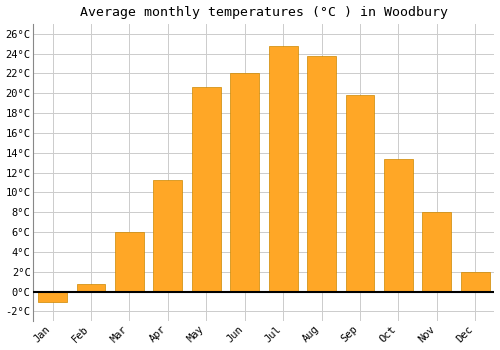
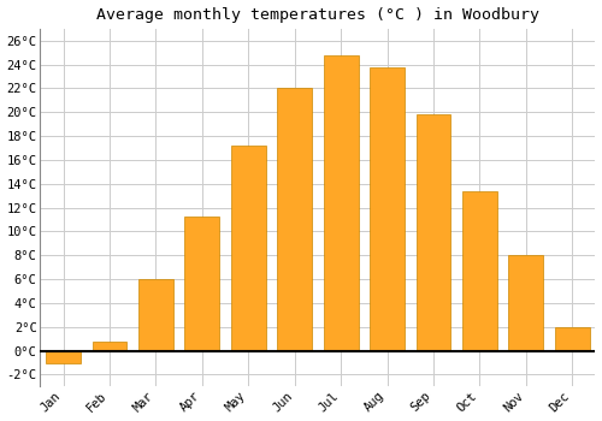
May: 20.6°C -> 17.2°C
